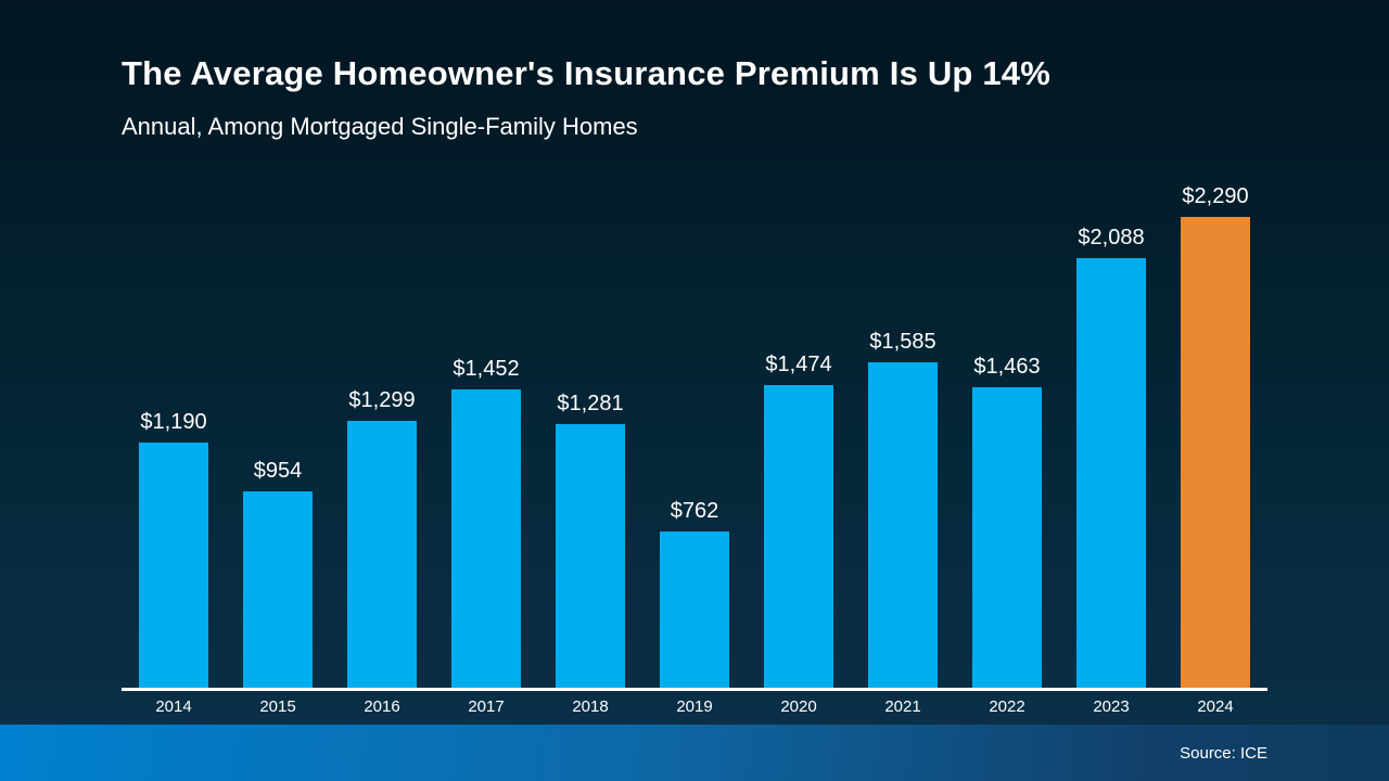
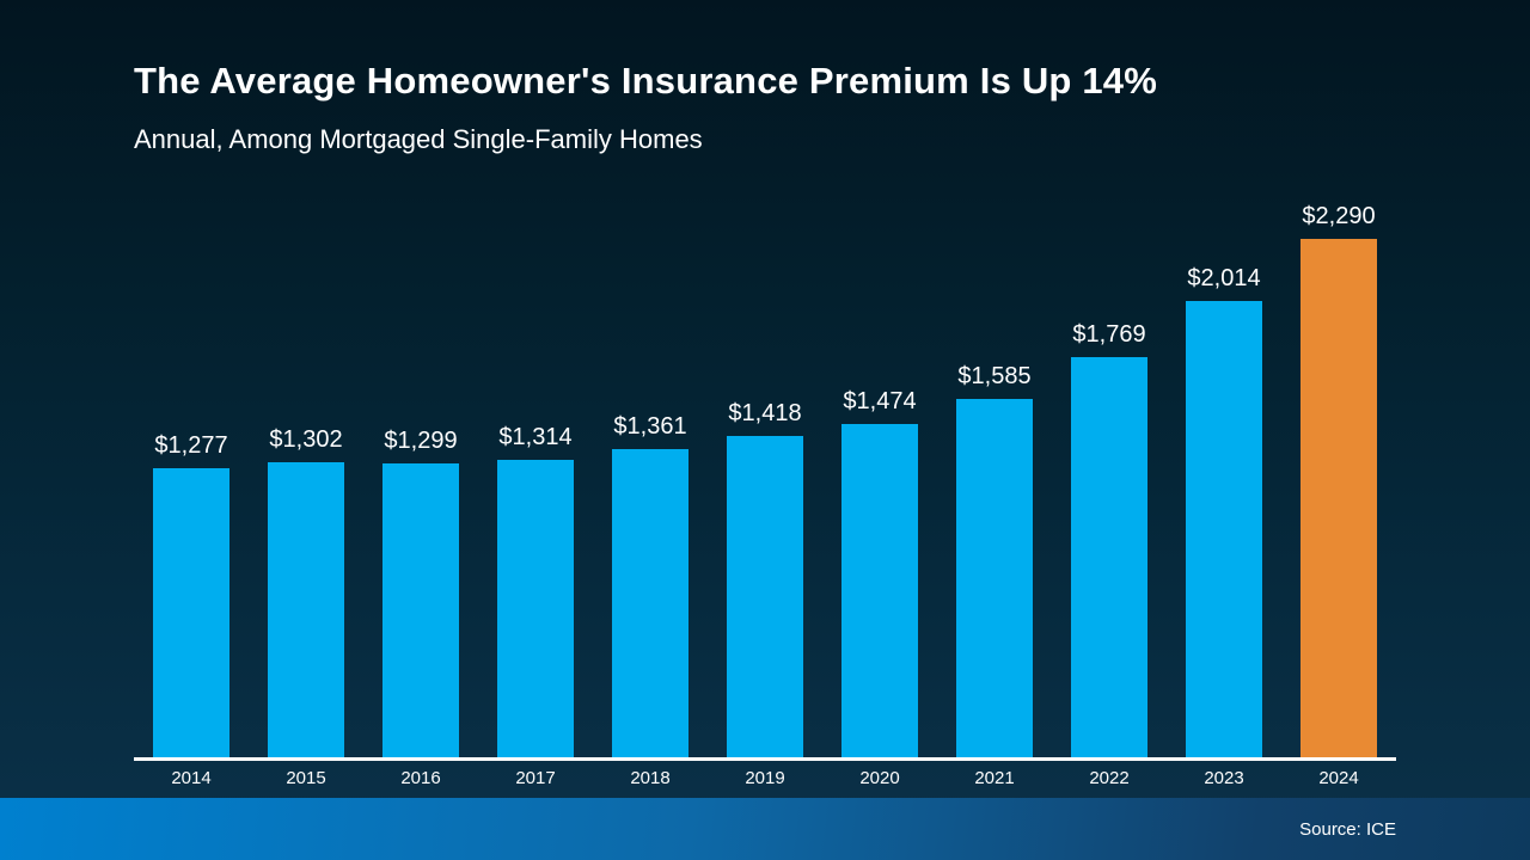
2014: $1,190 -> $1,277
2015: $954 -> $1,302
2017: $1,452 -> $1,314
2018: $1,281 -> $1,361
2019: $762 -> $1,418
2022: $1,463 -> $1,769
2023: $2,088 -> $2,014
